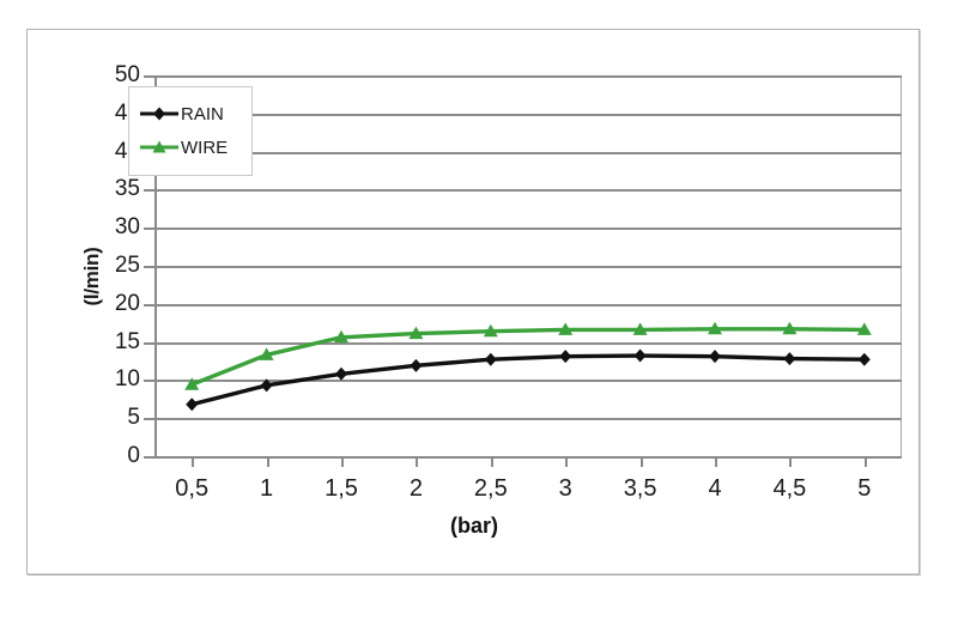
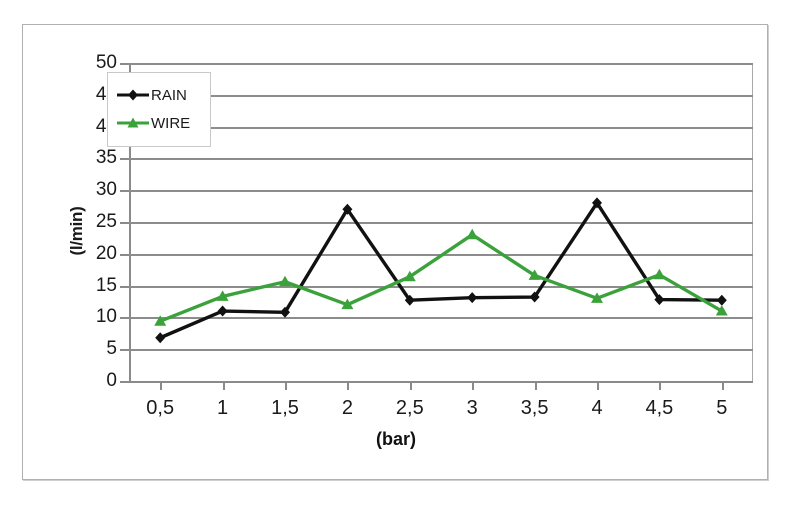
RAIN/1: 9 -> 11
RAIN/2: 12 -> 27
WIRE/2: 16 -> 12
WIRE/3: 17 -> 23
RAIN/4: 13 -> 28
WIRE/4: 17 -> 13
WIRE/5: 17 -> 11
